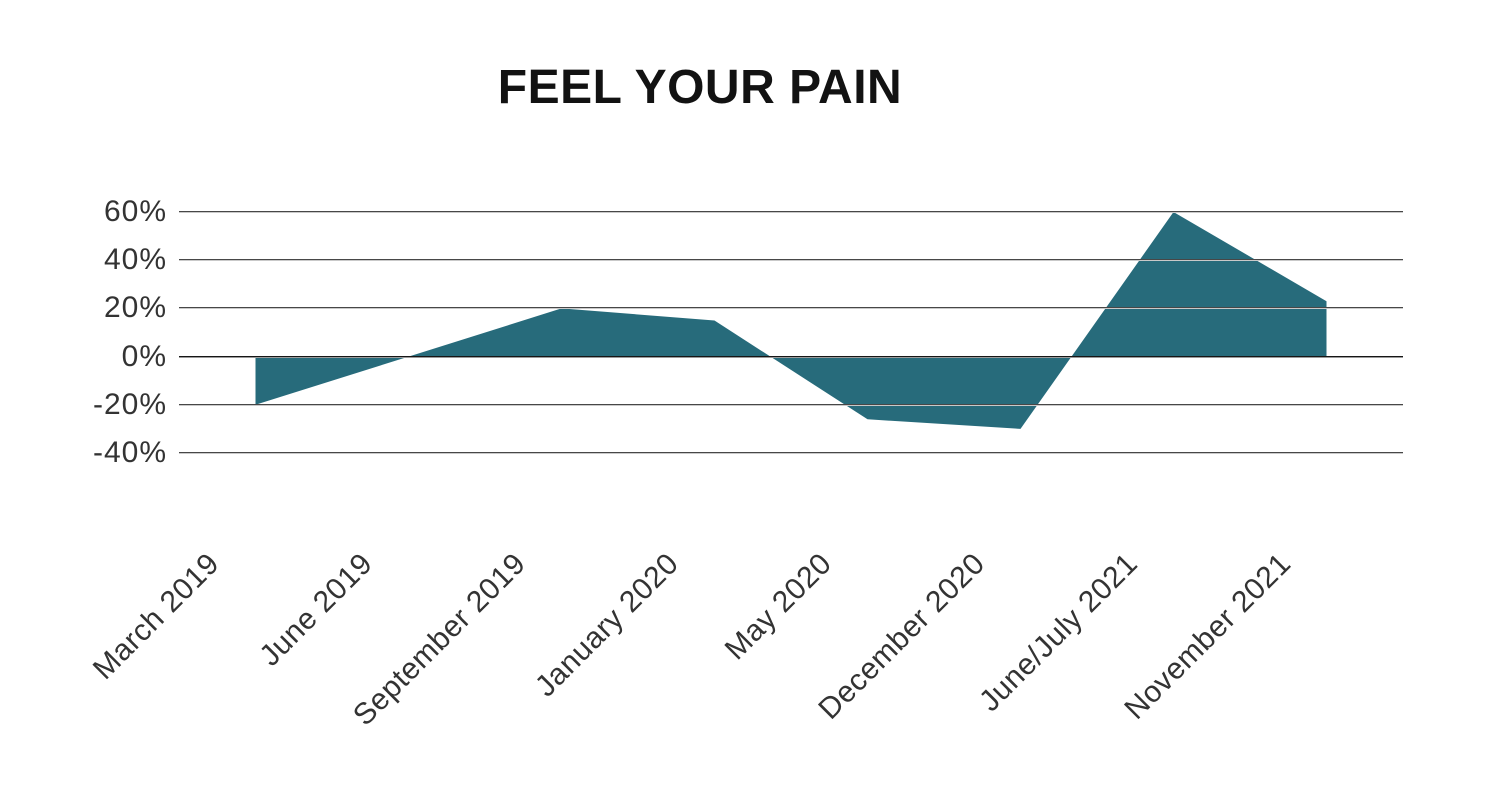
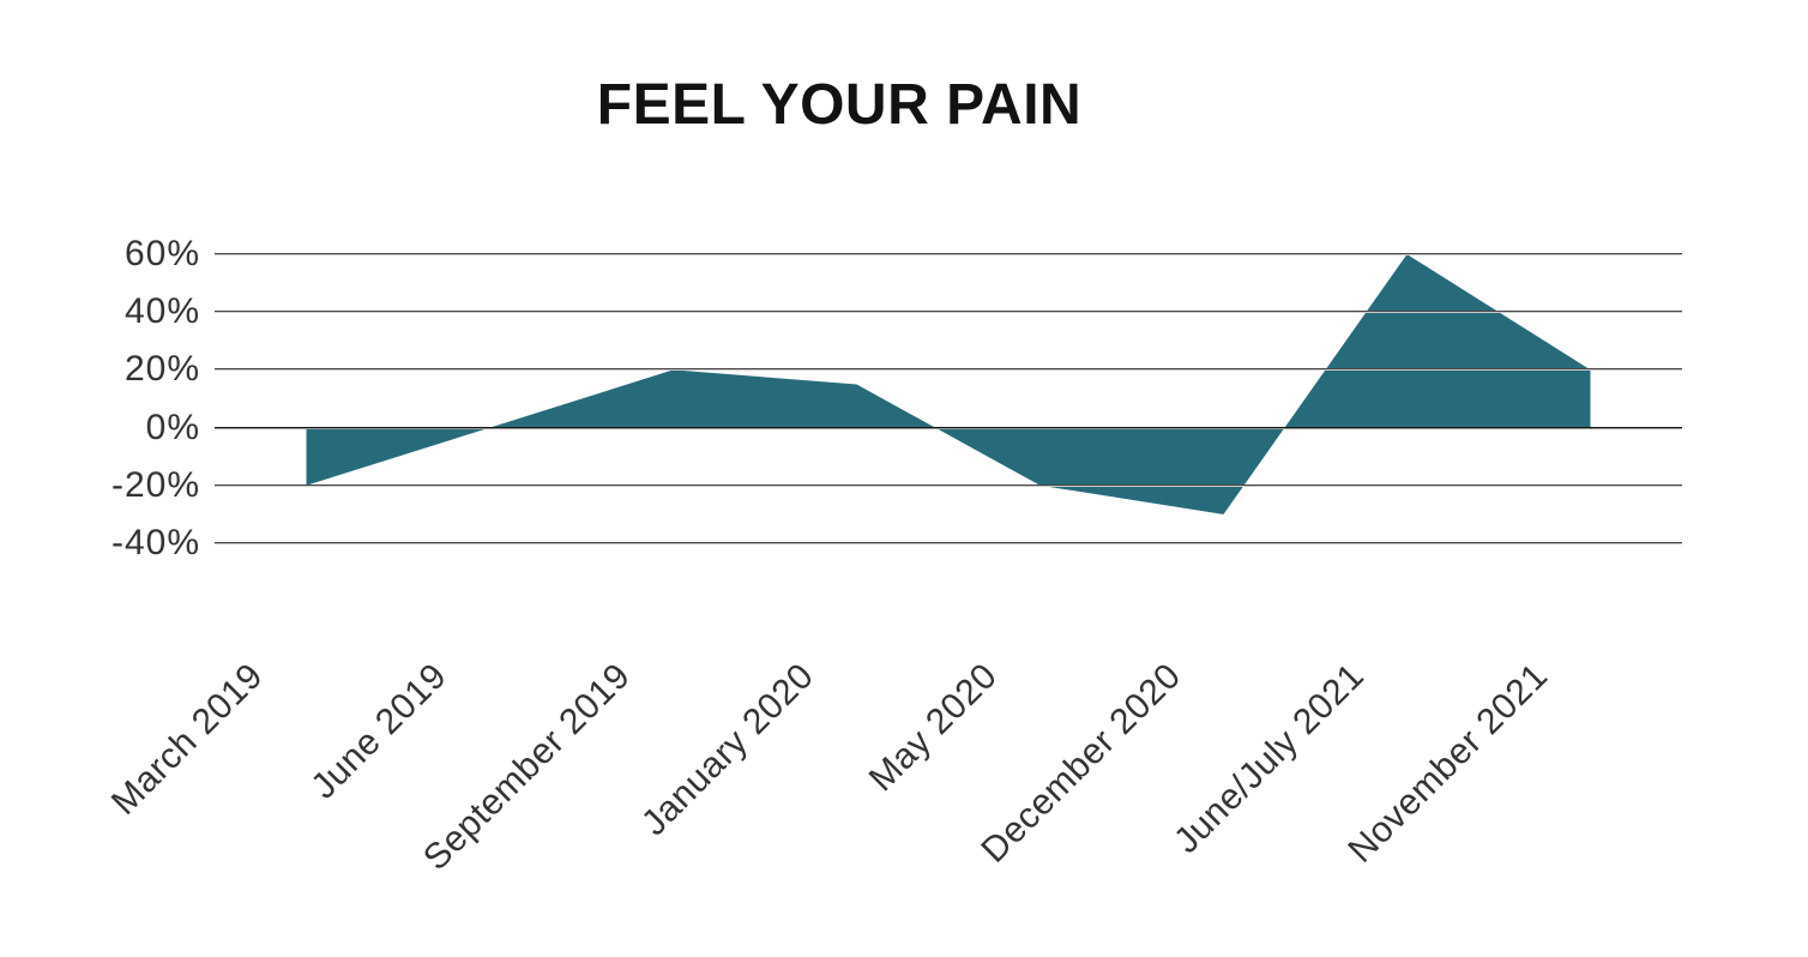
May 2020: -26% -> -20%
November 2021: 23% -> 20%
